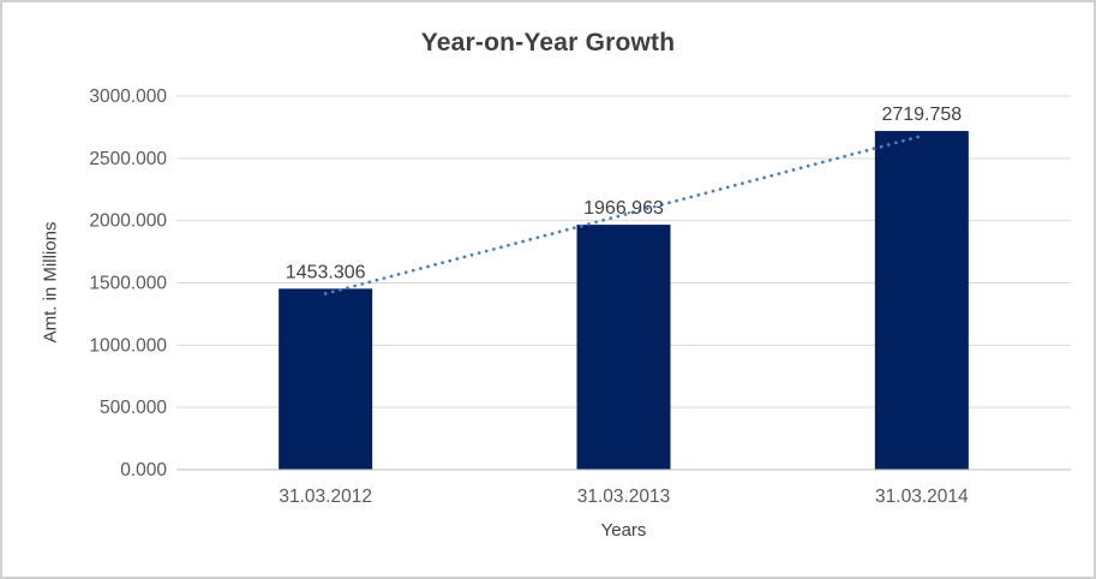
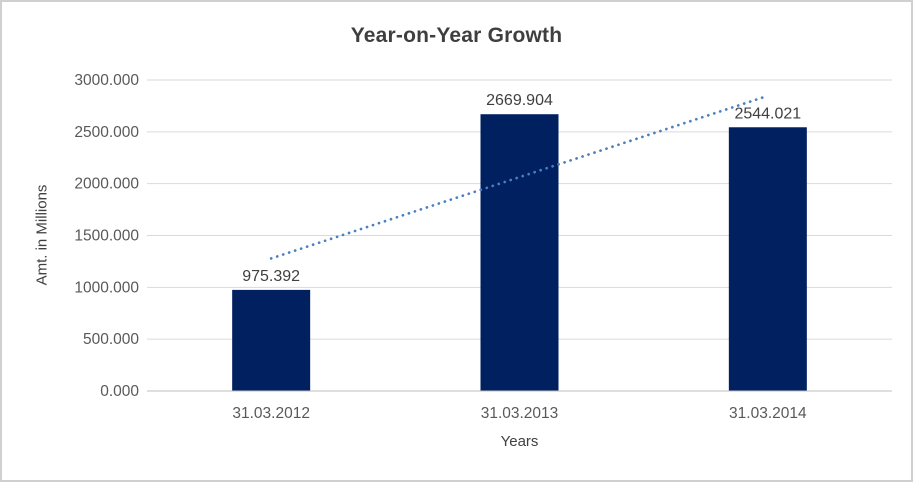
31.03.2012: 1453.306 -> 975.392
31.03.2013: 1966.963 -> 2669.904
31.03.2014: 2719.758 -> 2544.021
